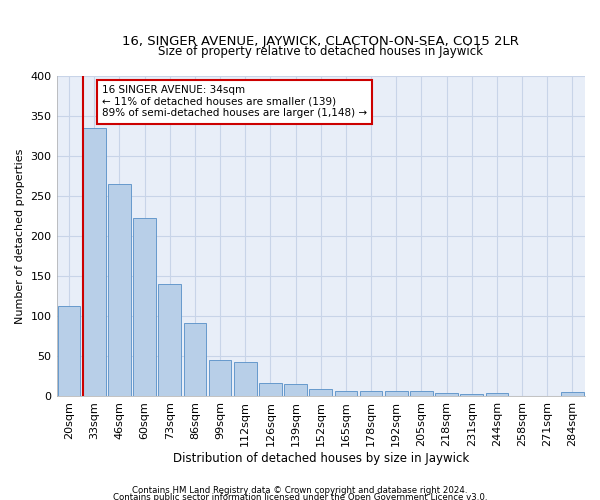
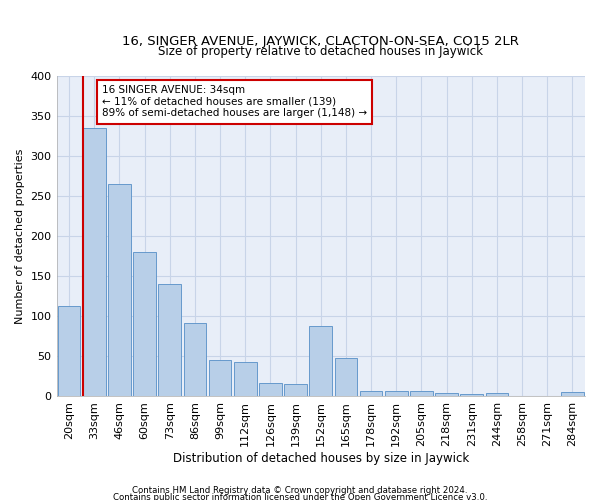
60sqm: 222 -> 180
152sqm: 9 -> 88
165sqm: 7 -> 48
